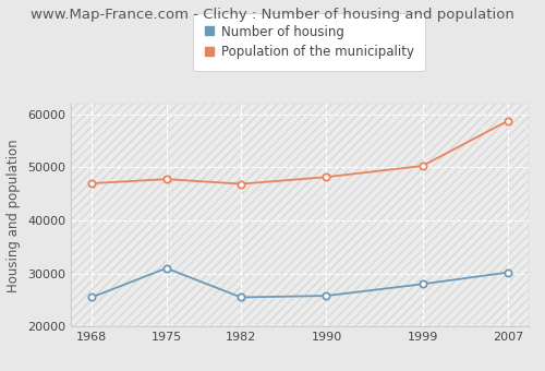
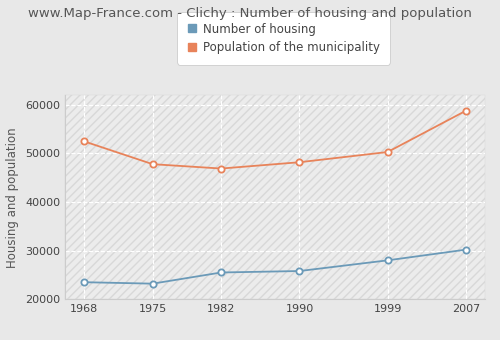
Number of housing/1968: 25500 -> 23500
Population of the municipality/1968: 47000 -> 52500
Number of housing/1975: 31000 -> 23200
